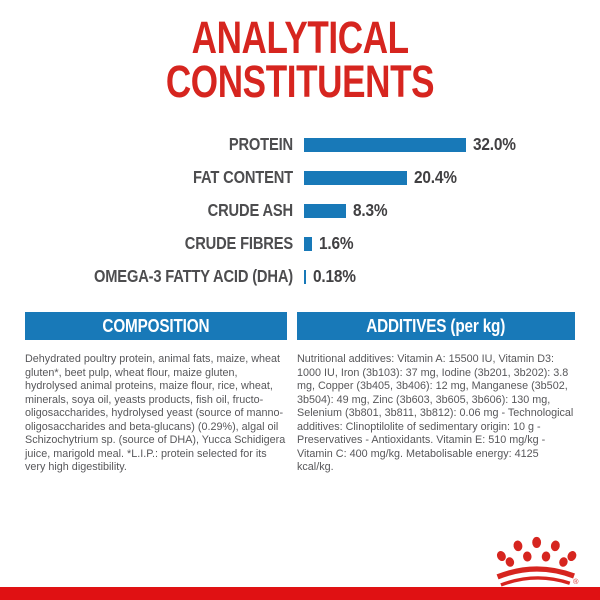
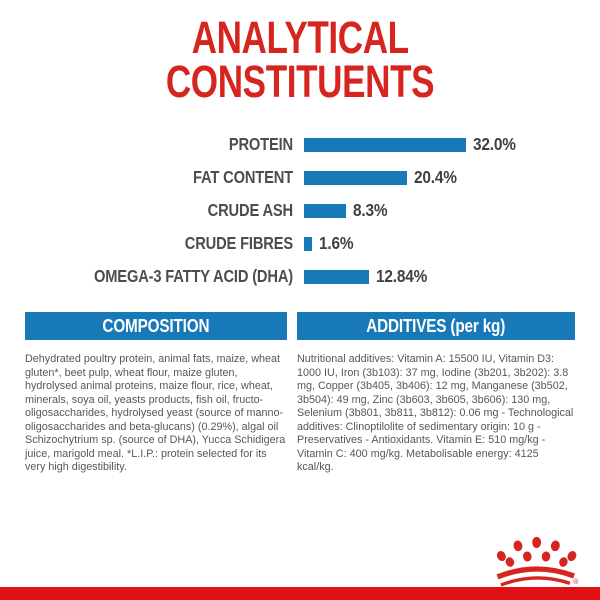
OMEGA-3 FATTY ACID (DHA): 0.18% -> 12.84%
